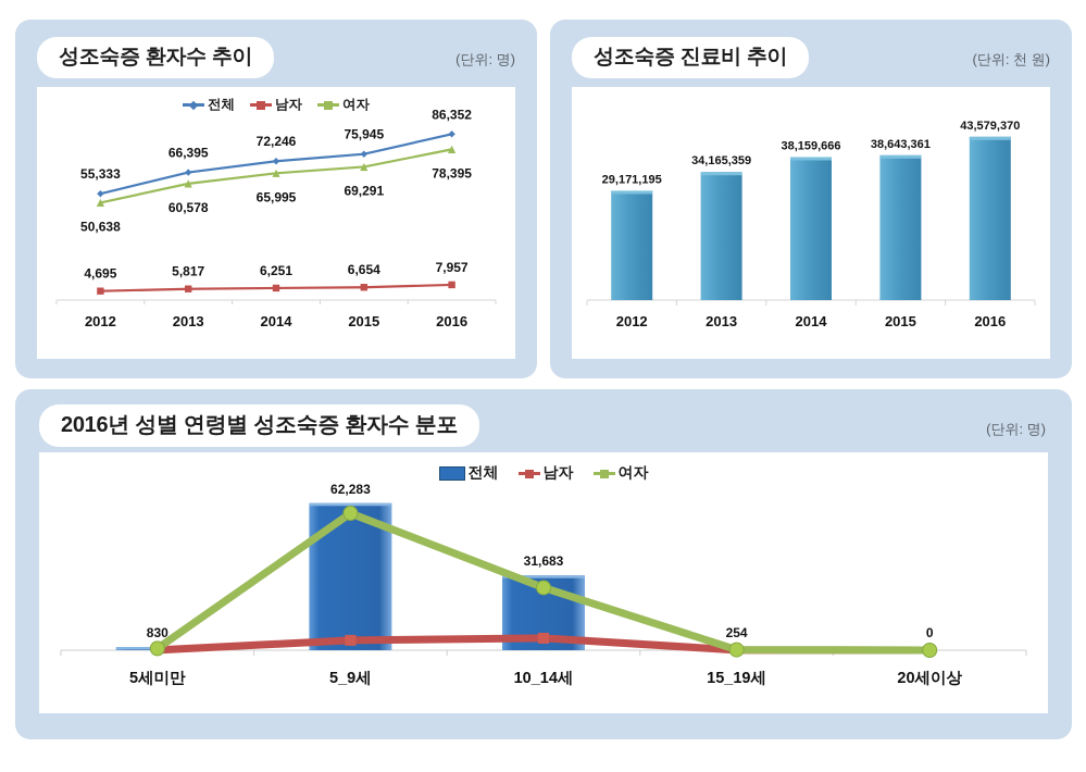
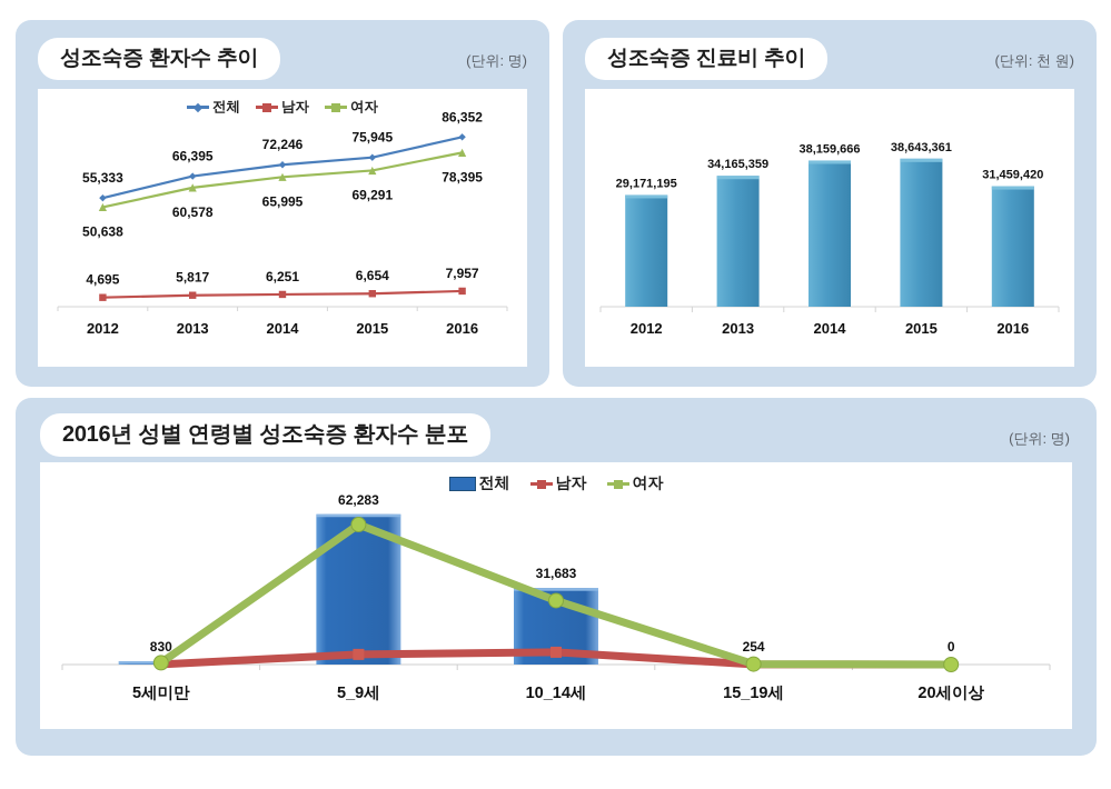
성조숙증 진료비 추이/2016: 43,579,370 -> 31,459,420
